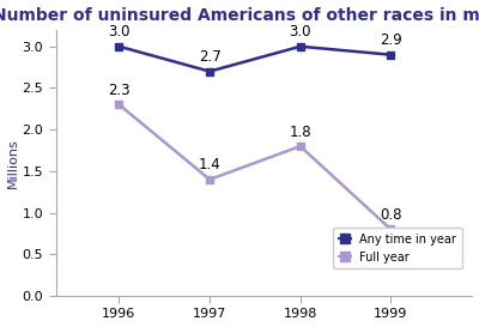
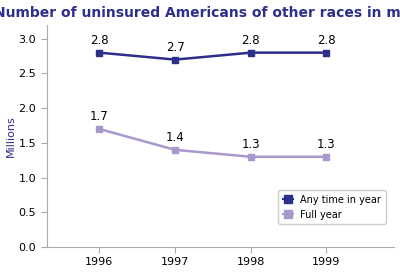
Any time in year/1996: 3.0 -> 2.8
Full year/1996: 2.3 -> 1.7
Any time in year/1998: 3.0 -> 2.8
Full year/1998: 1.8 -> 1.3
Any time in year/1999: 2.9 -> 2.8
Full year/1999: 0.8 -> 1.3
